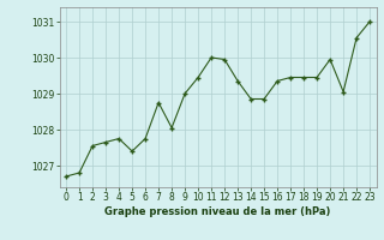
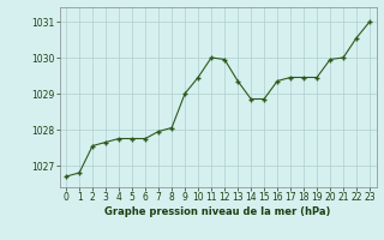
5: 1027.40 -> 1027.75
7: 1028.75 -> 1027.95
21: 1029.05 -> 1030.00
